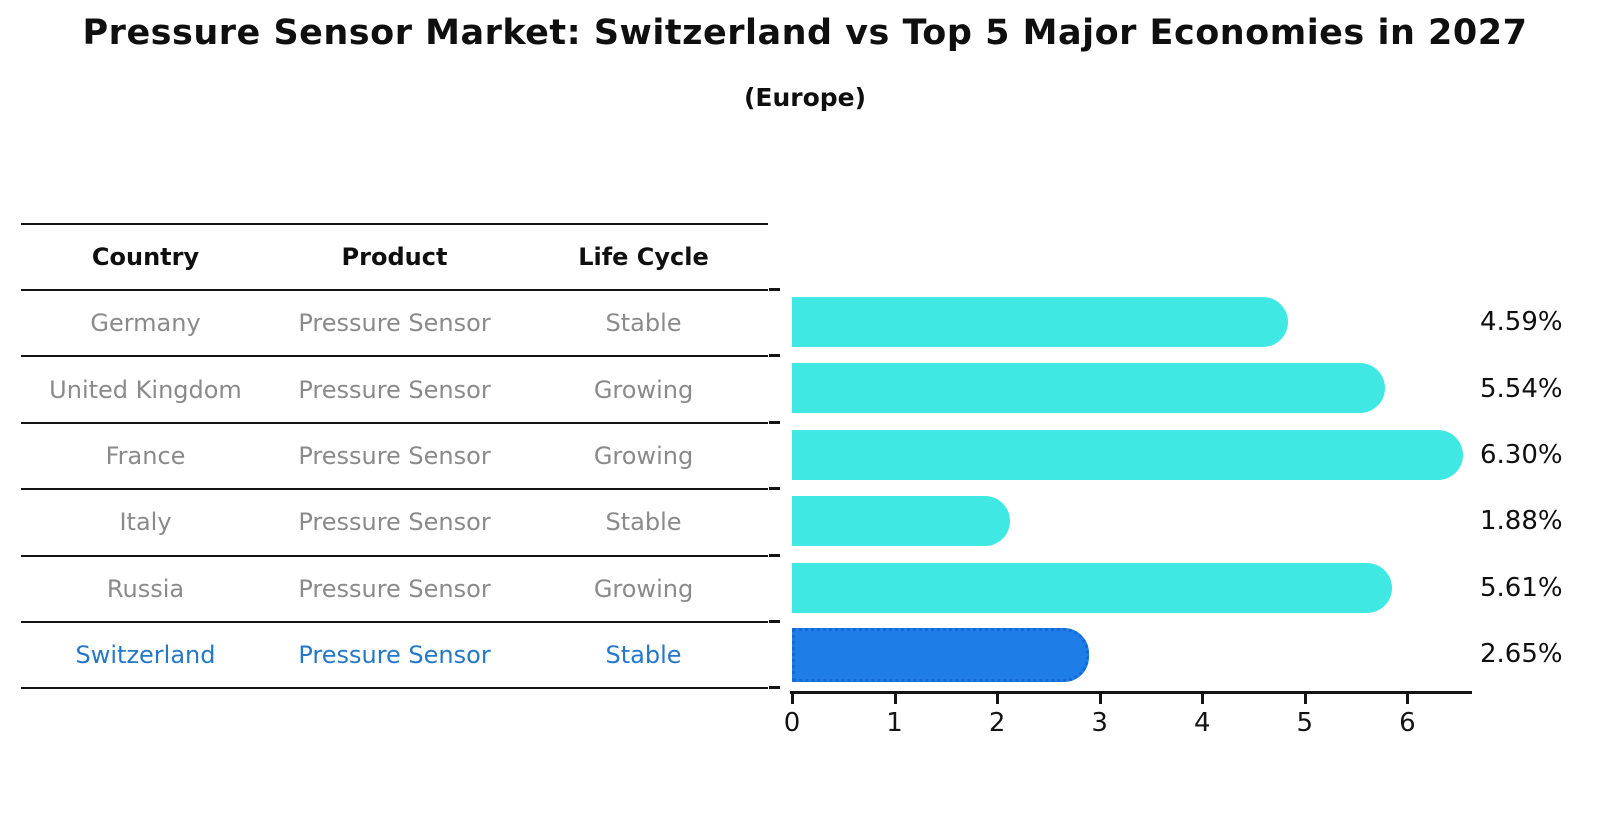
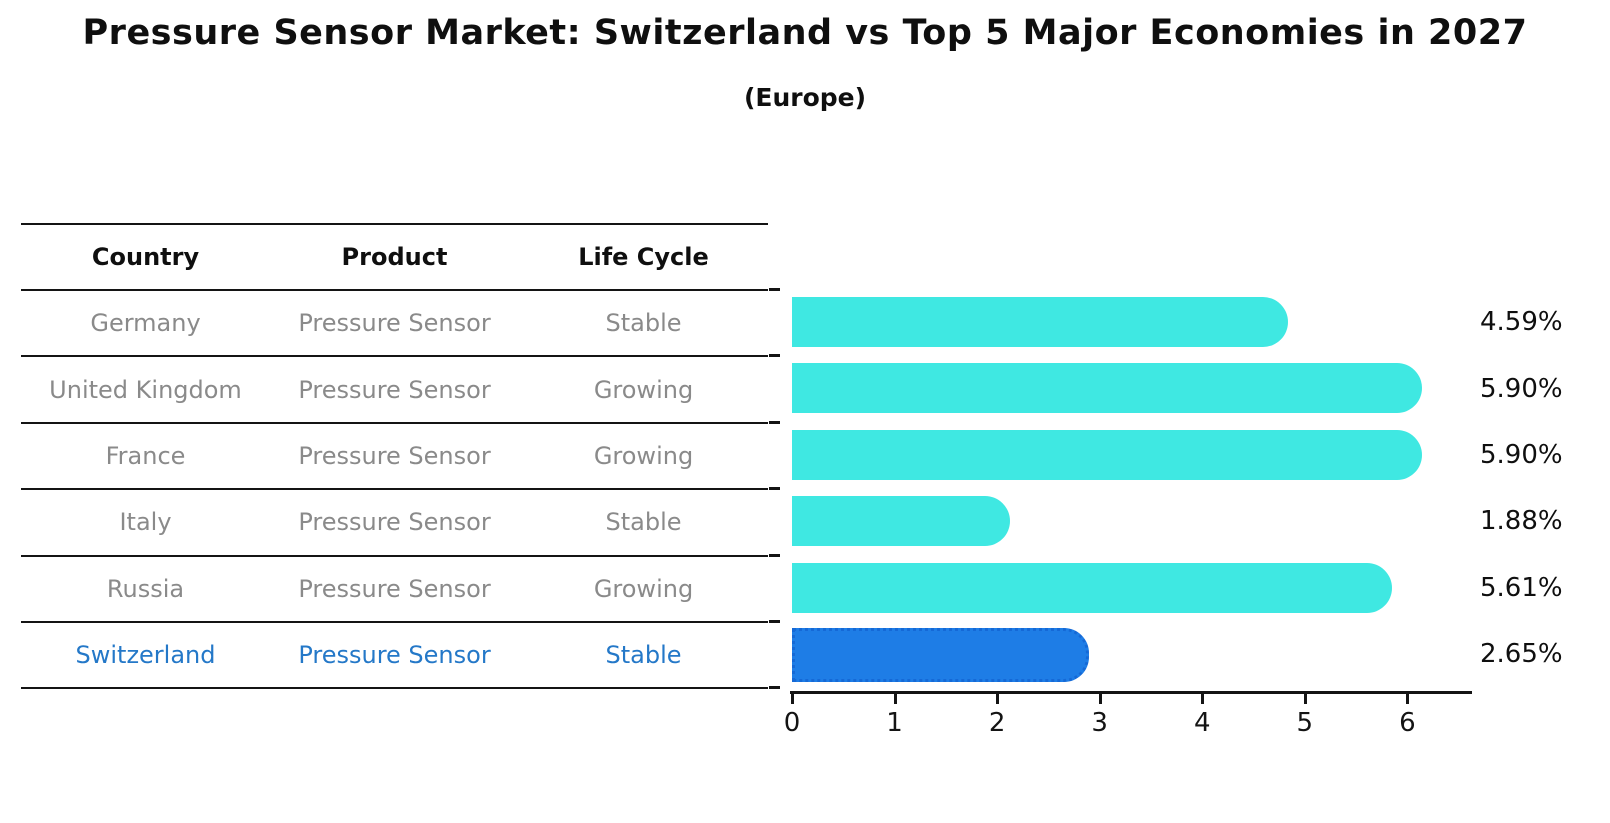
United Kingdom: 5.54% -> 5.90%
France: 6.30% -> 5.90%
